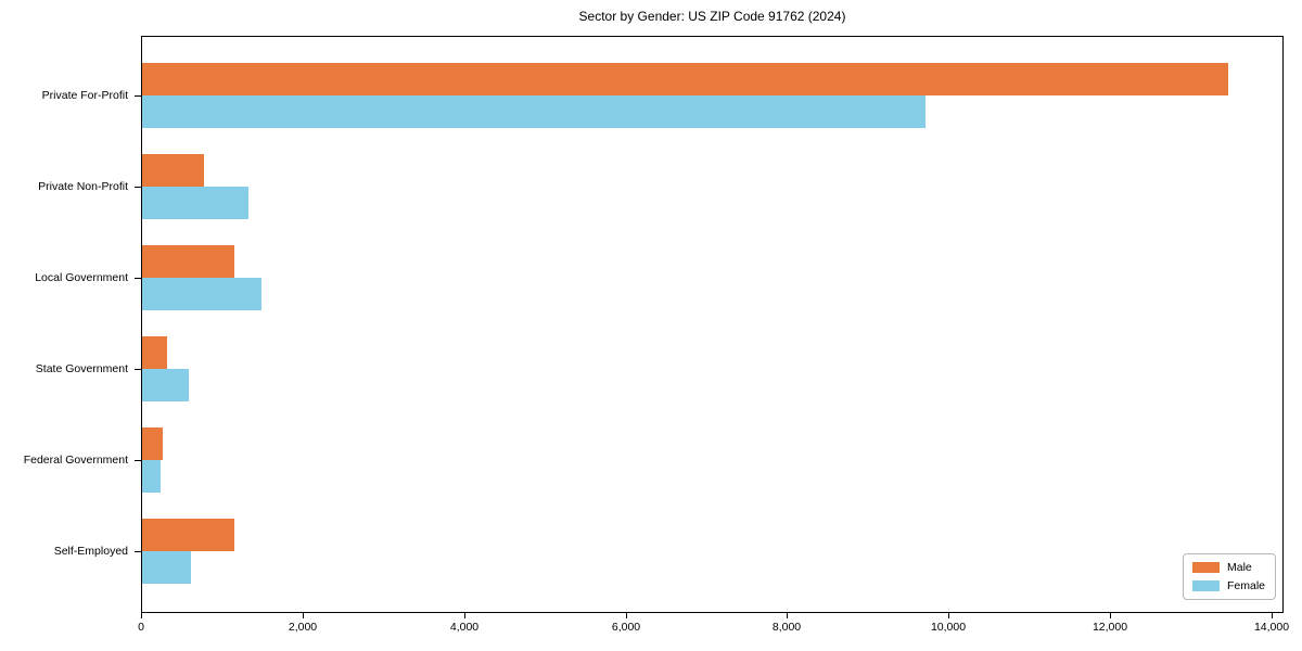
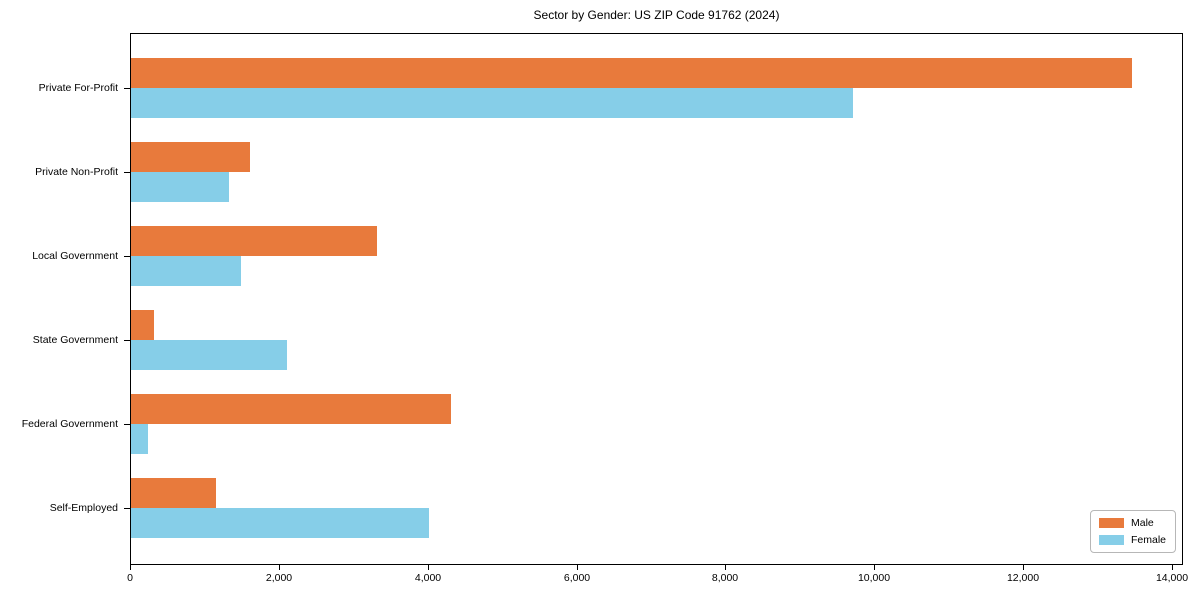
Male/Private Non-Profit: 800 -> 1600
Male/Local Government: 1100 -> 3300
Female/State Government: 600 -> 2100
Male/Federal Government: 300 -> 4300
Female/Self-Employed: 600 -> 4000
